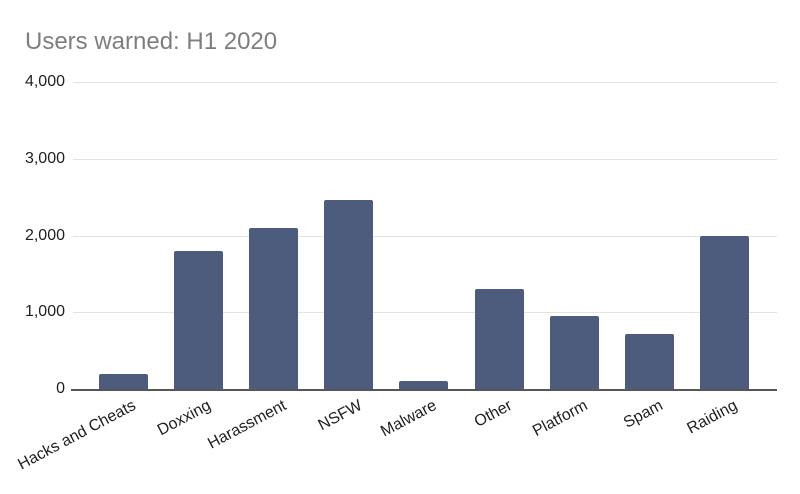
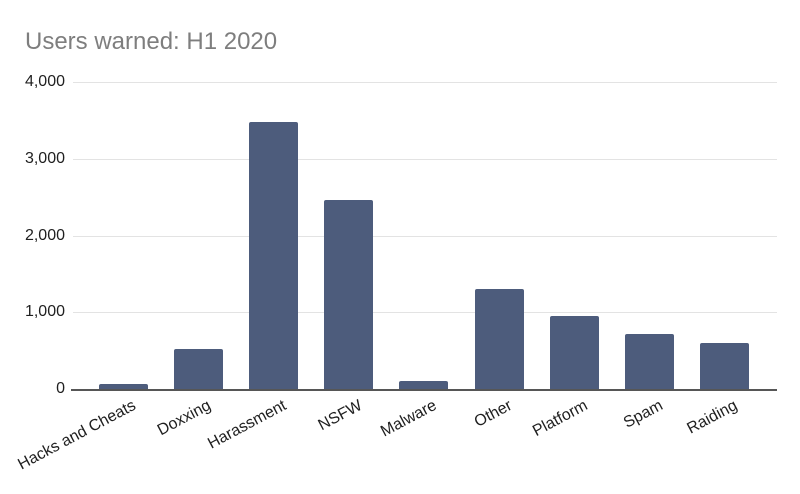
Hacks and Cheats: 200 -> 100
Doxxing: 1800 -> 500
Harassment: 2100 -> 3500
Raiding: 2000 -> 600
